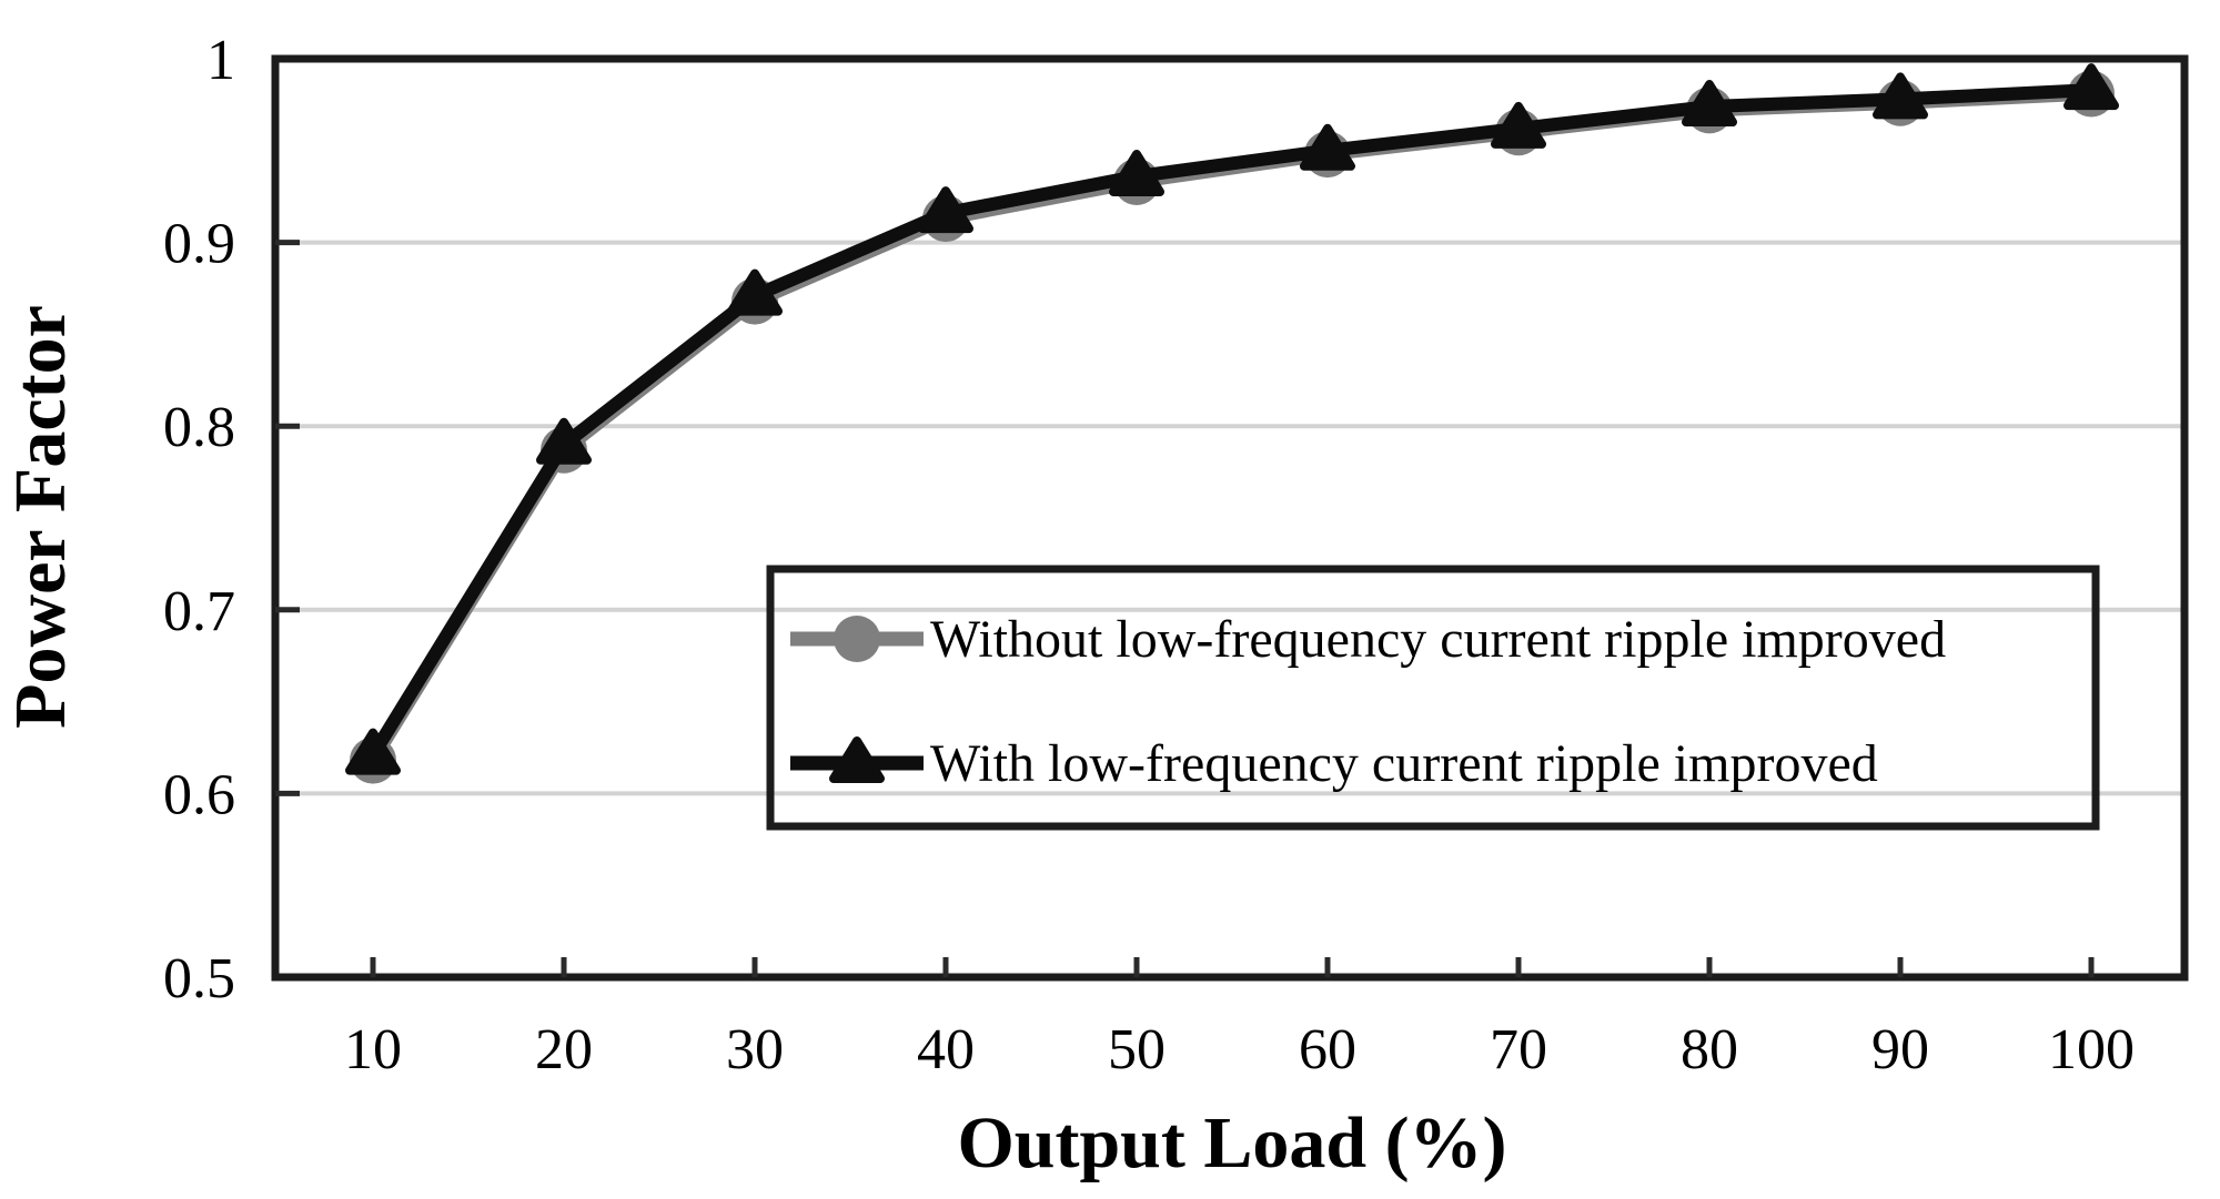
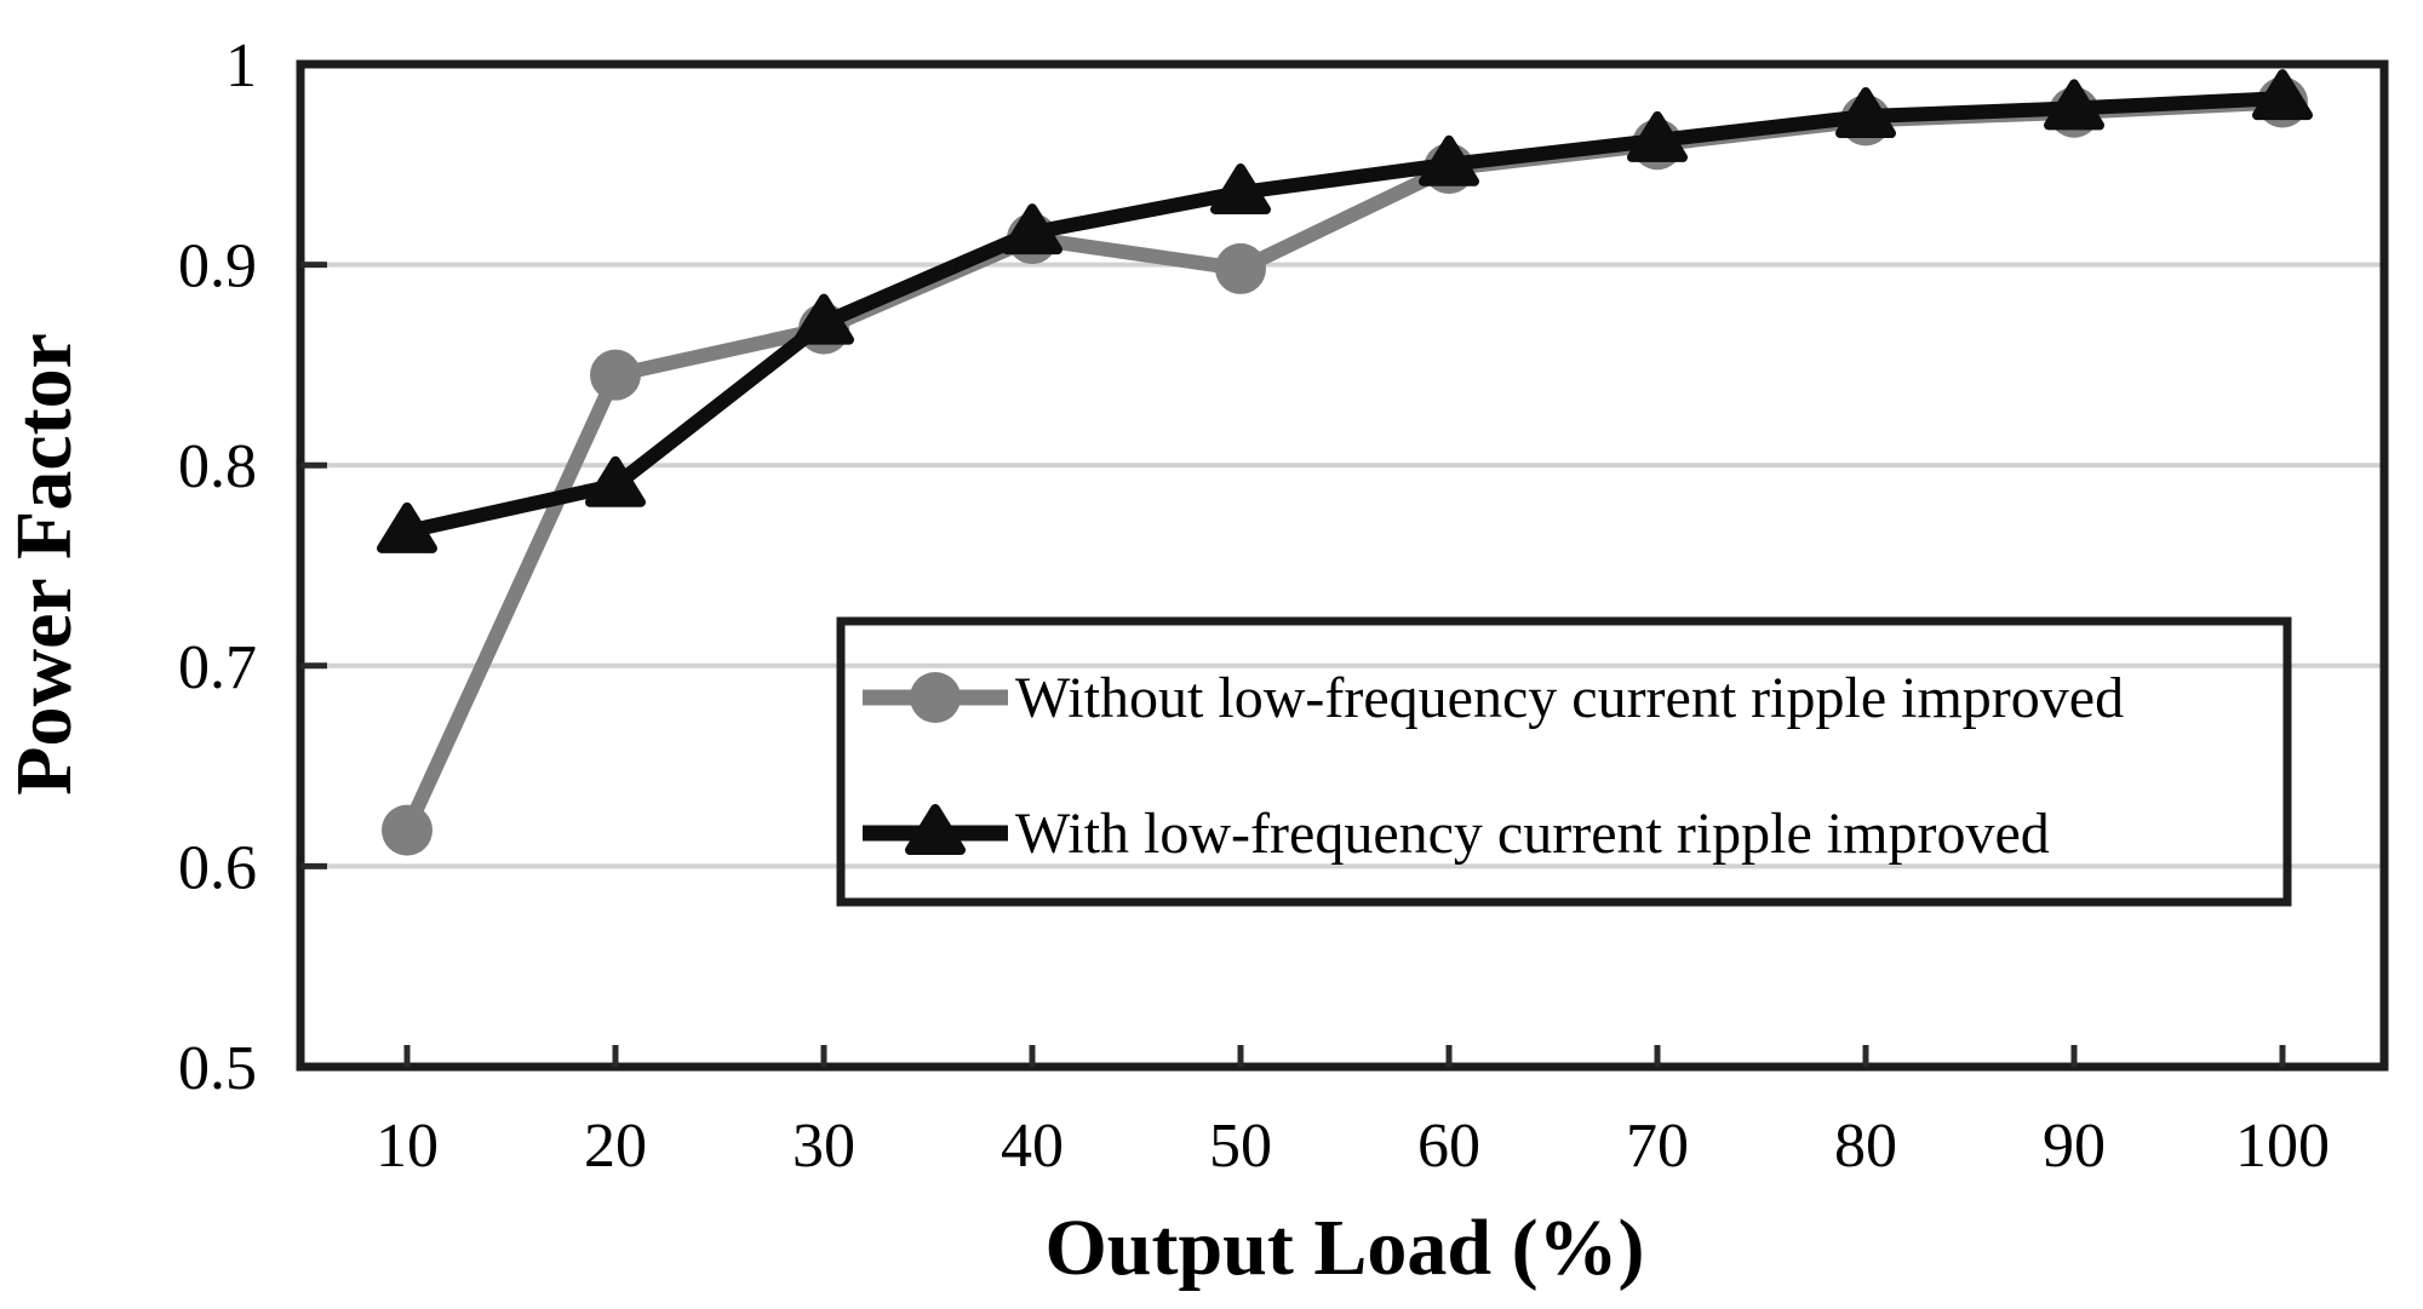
With low-frequency current ripple improved/10: 0.621 -> 0.767
Without low-frequency current ripple improved/20: 0.787 -> 0.845
Without low-frequency current ripple improved/50: 0.933 -> 0.898
